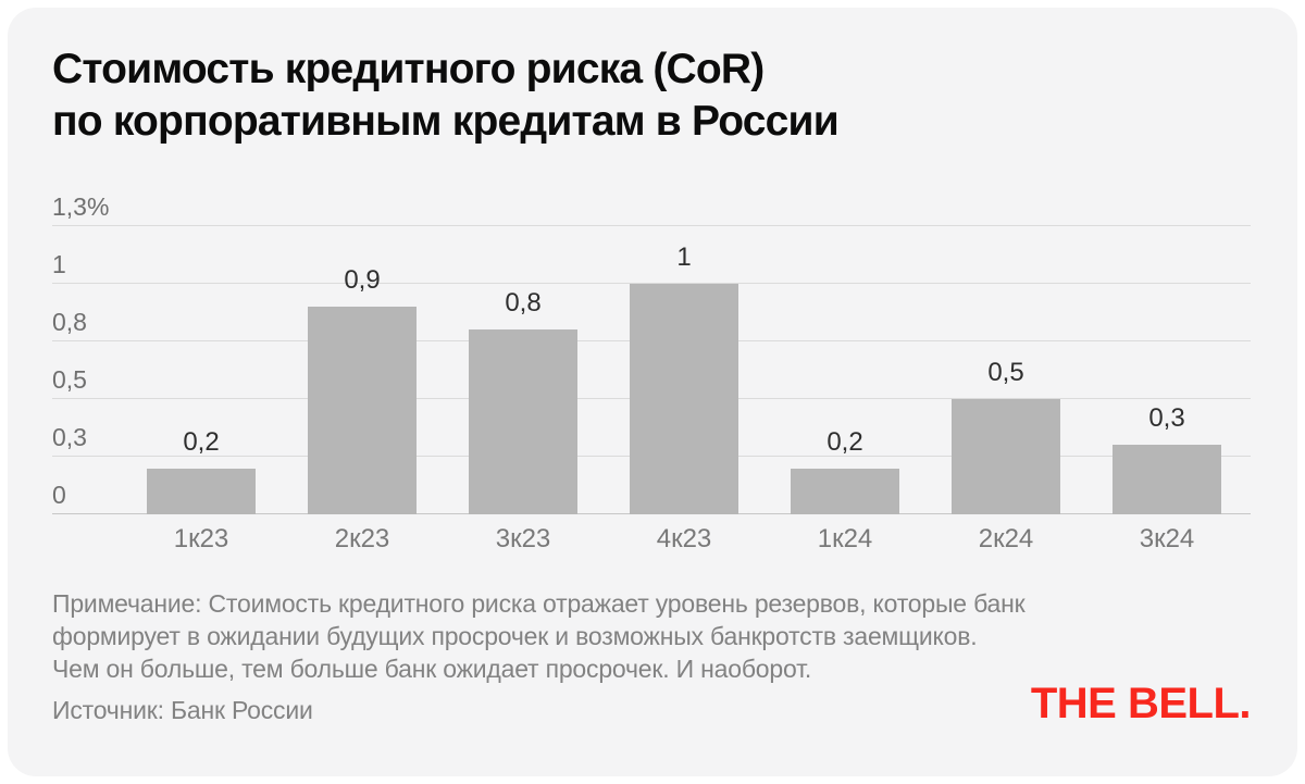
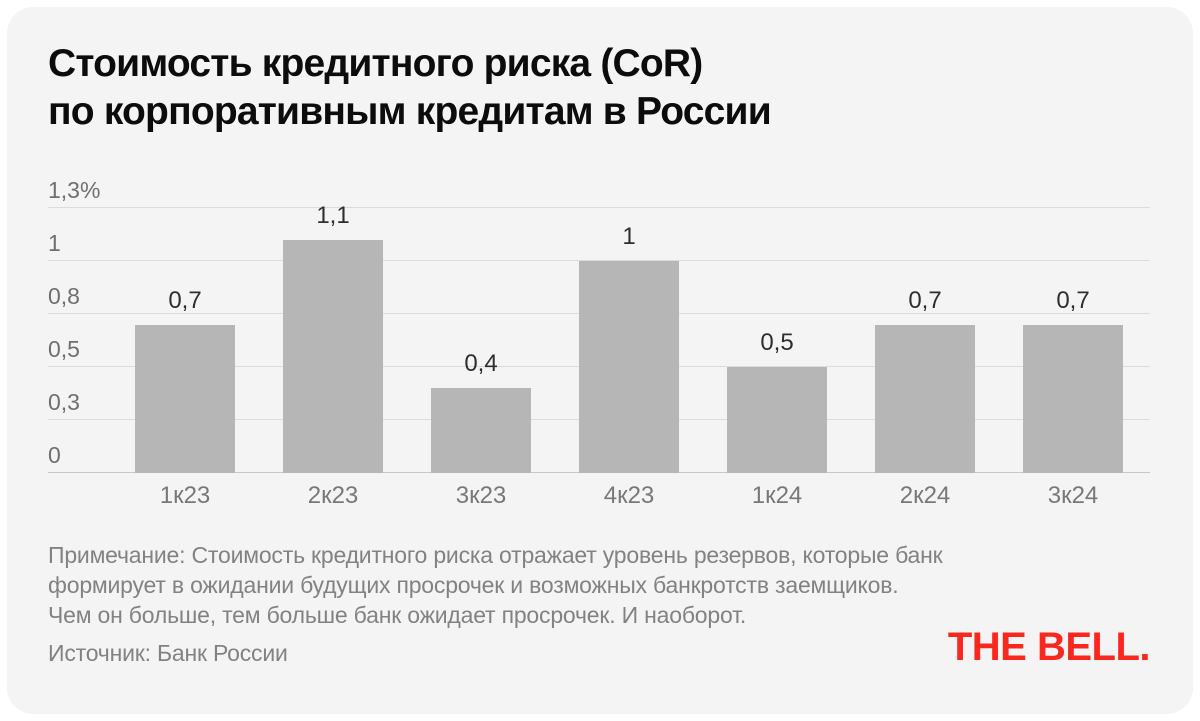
1к23: 0,2 -> 0,7
2к23: 0,9 -> 1,1
3к23: 0,8 -> 0,4
1к24: 0,2 -> 0,5
2к24: 0,5 -> 0,7
3к24: 0,3 -> 0,7
